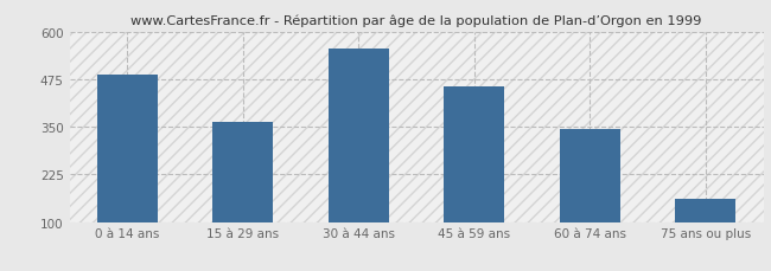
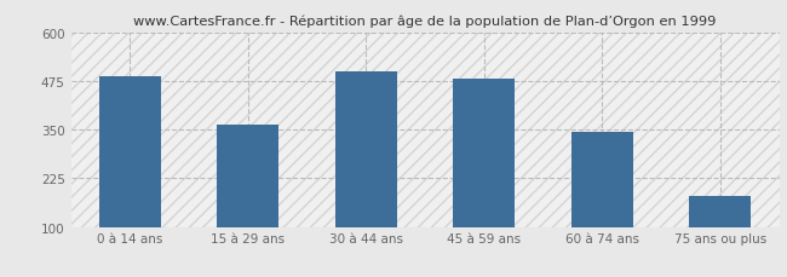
30 à 44 ans: 555 -> 500
45 à 59 ans: 455 -> 482
75 ans ou plus: 160 -> 178
